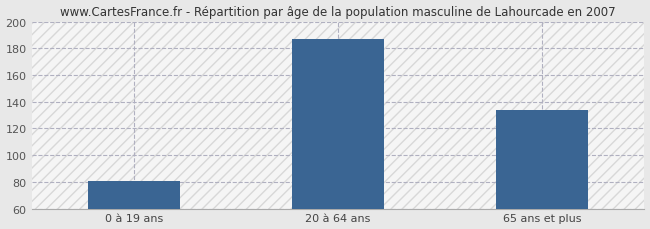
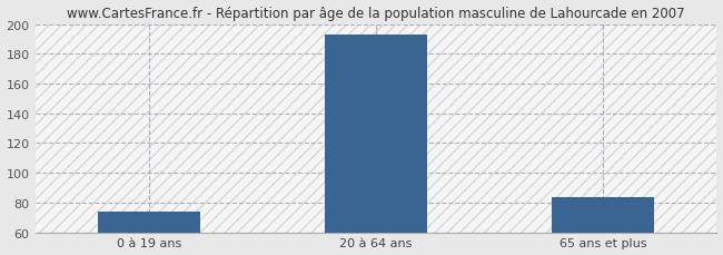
0 à 19 ans: 81 -> 74
20 à 64 ans: 187 -> 193
65 ans et plus: 134 -> 84
